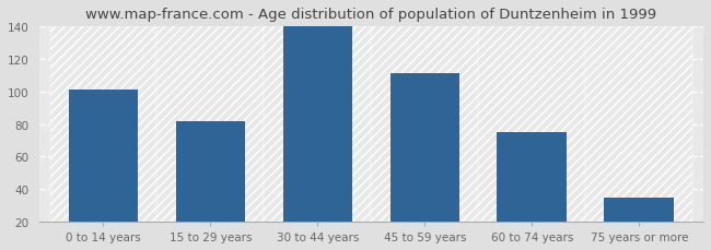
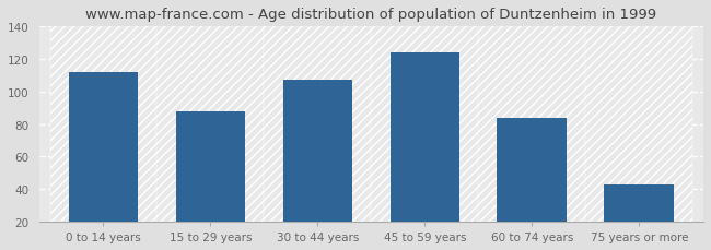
0 to 14 years: 101 -> 112
15 to 29 years: 82 -> 88
30 to 44 years: 140 -> 107
45 to 59 years: 111 -> 124
60 to 74 years: 75 -> 84
75 years or more: 35 -> 43
